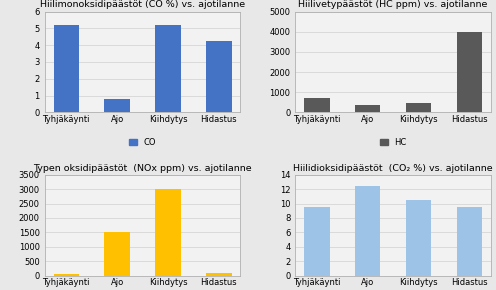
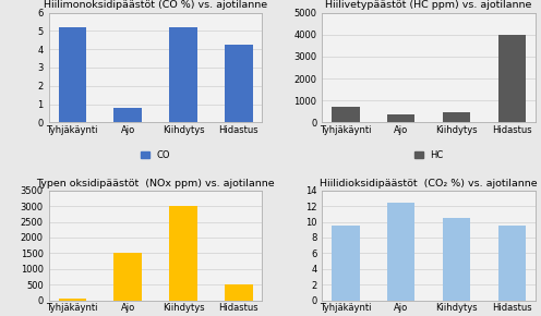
Typen oksidipäästöt (NOx ppm) vs. ajotilanne/Hidastus: 80 -> 500
